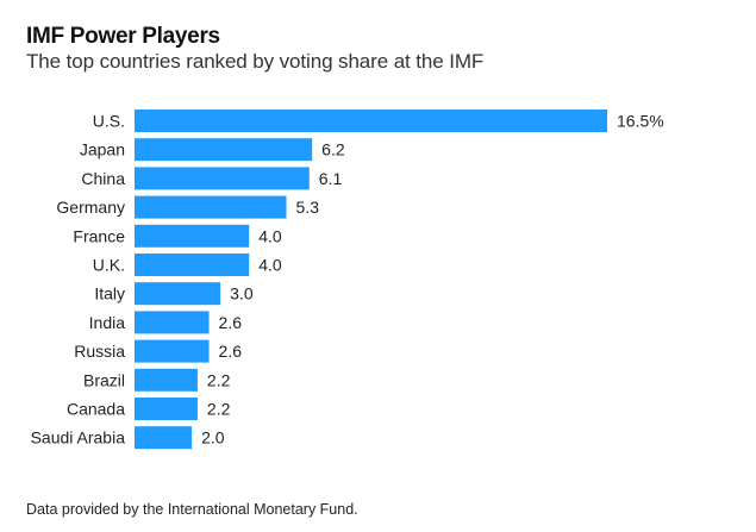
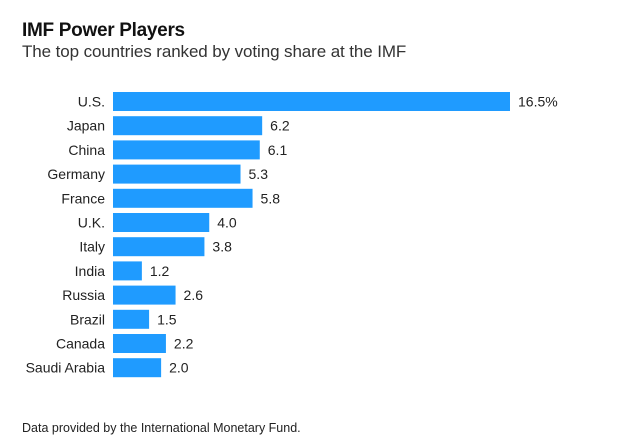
France: 4.0 -> 5.8
Italy: 3.0 -> 3.8
India: 2.6 -> 1.2
Brazil: 2.2 -> 1.5
